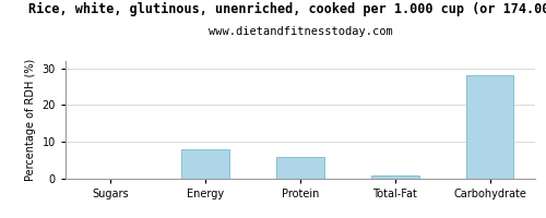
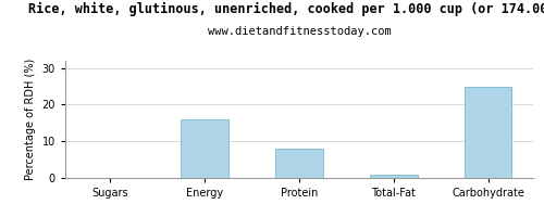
Energy: 8 -> 16
Protein: 6 -> 8
Carbohydrate: 28 -> 25
